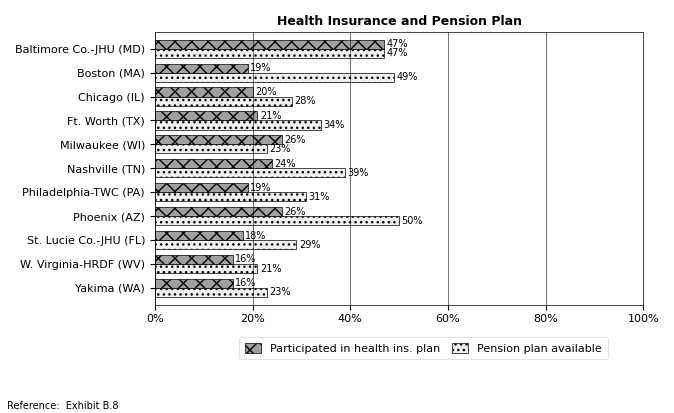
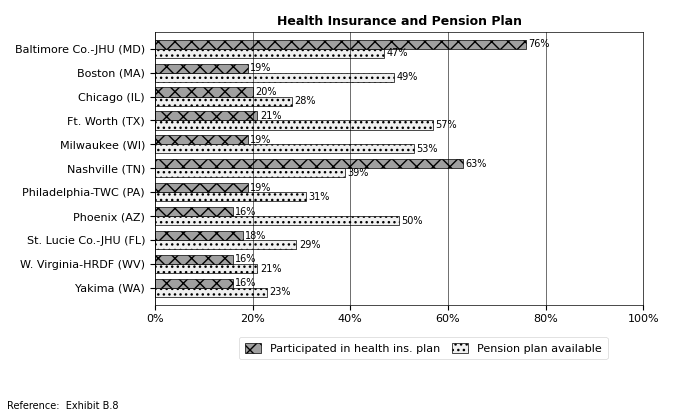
Participated in health ins. plan/Baltimore Co.-JHU (MD): 47% -> 76%
Pension plan available/Ft. Worth (TX): 34% -> 57%
Participated in health ins. plan/Milwaukee (WI): 26% -> 19%
Pension plan available/Milwaukee (WI): 23% -> 53%
Participated in health ins. plan/Nashville (TN): 24% -> 63%
Participated in health ins. plan/Phoenix (AZ): 26% -> 16%
